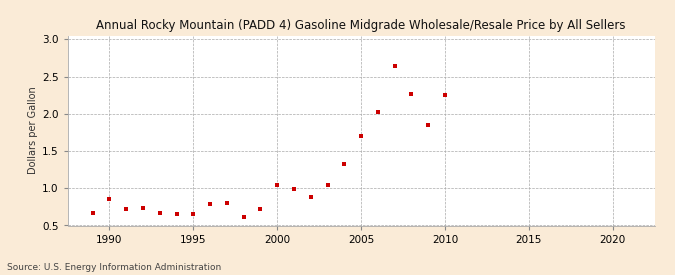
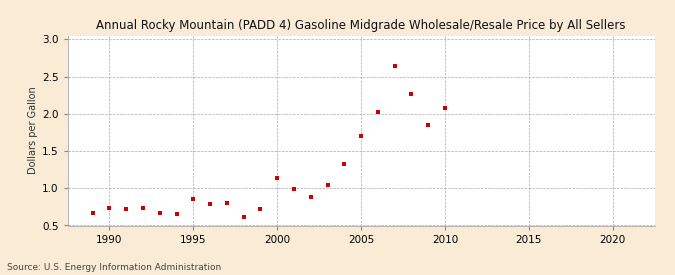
1990: 0.85 -> 0.74
1995: 0.65 -> 0.86
2000: 1.04 -> 1.14
2010: 2.25 -> 2.08
